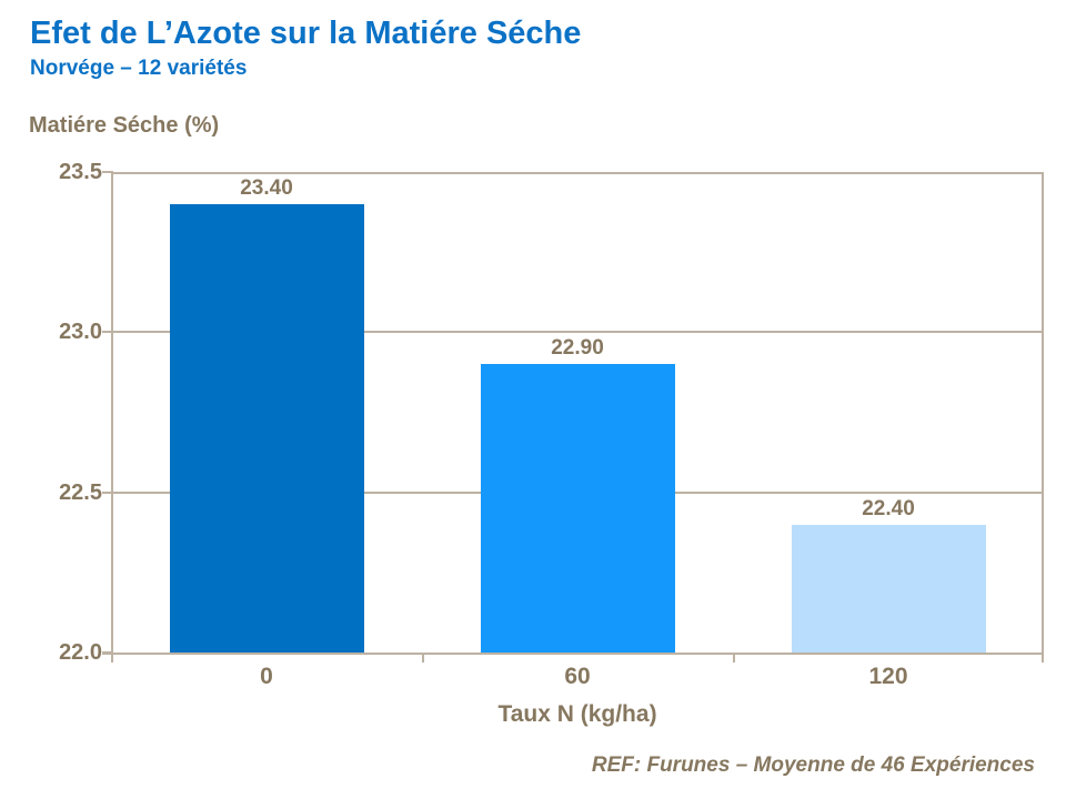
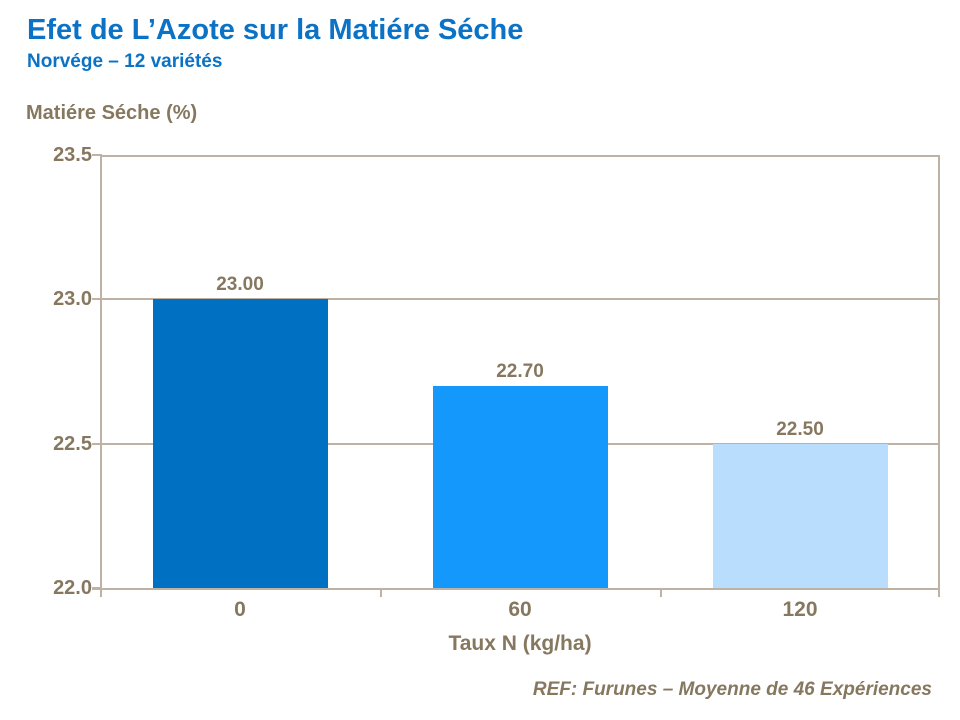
0: 23.40 -> 23.00
60: 22.90 -> 22.70
120: 22.40 -> 22.50
